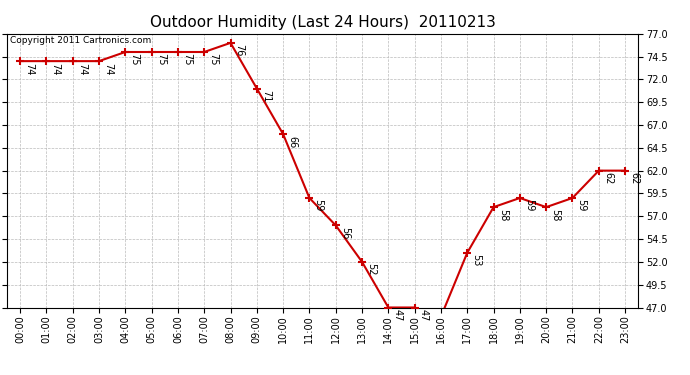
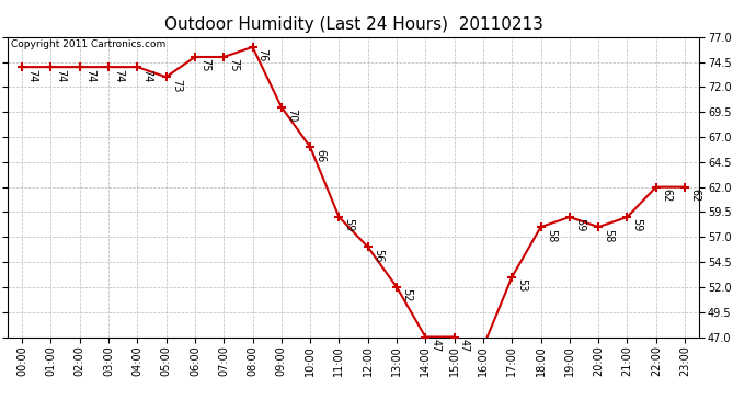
04:00: 75 -> 74
05:00: 75 -> 73
09:00: 71 -> 70
